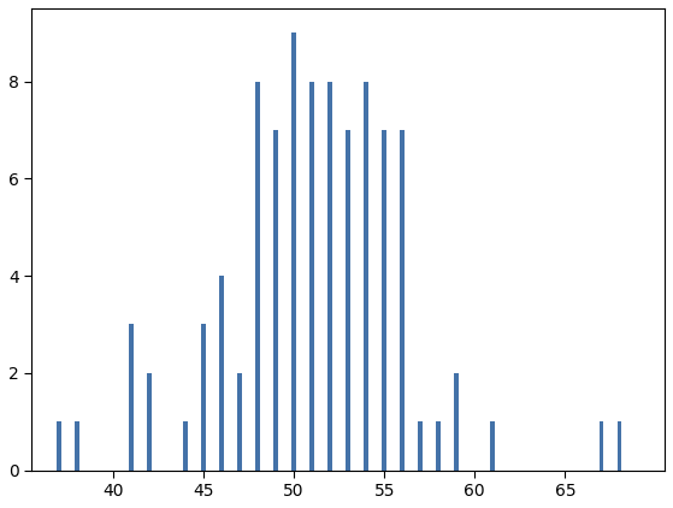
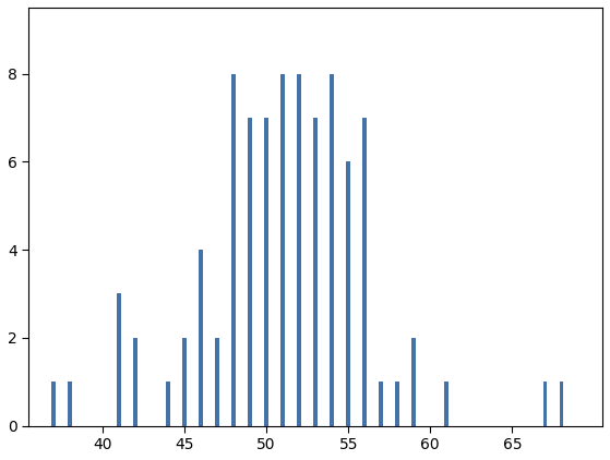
45: 3 -> 2
50: 9 -> 7
55: 7 -> 6
